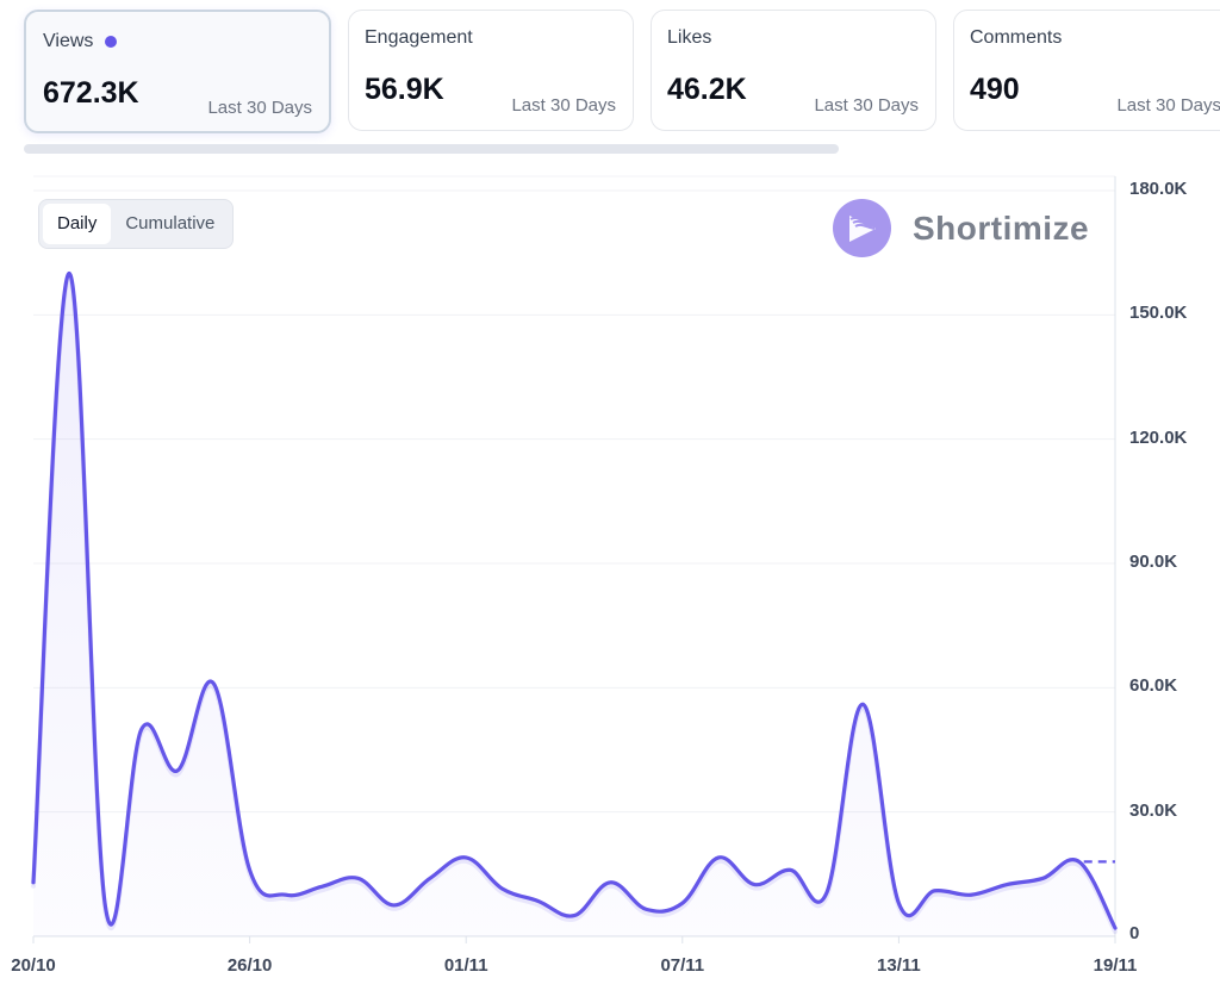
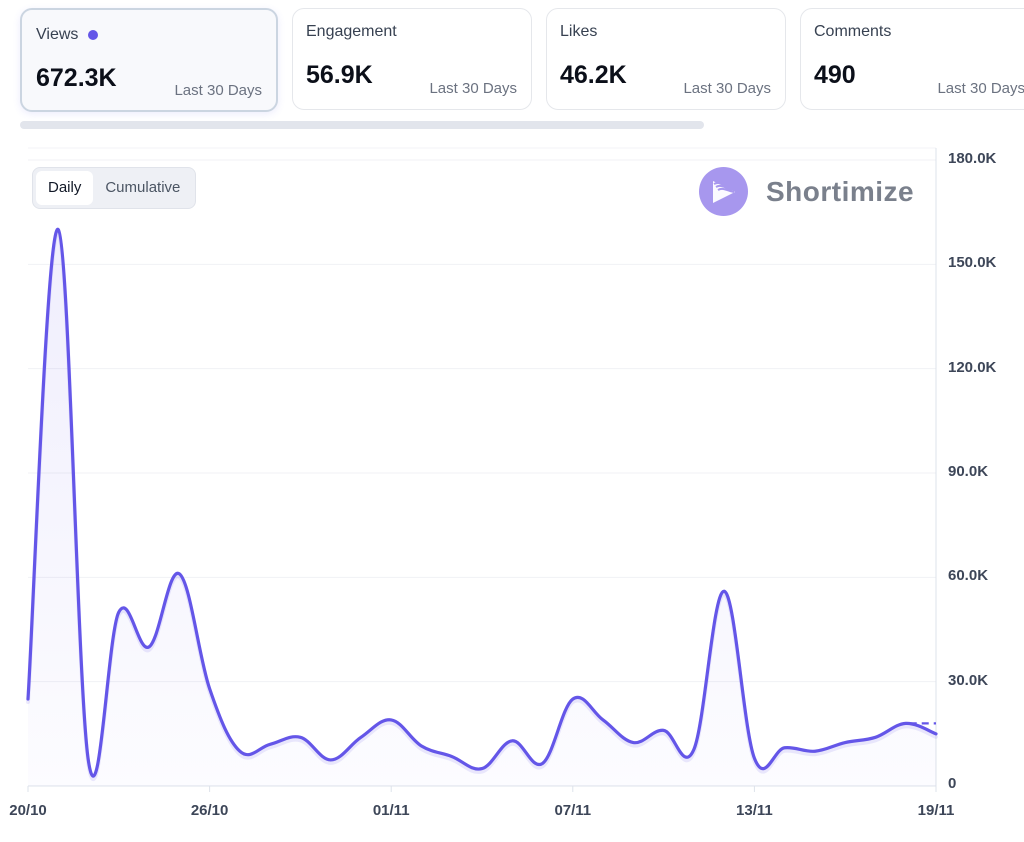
20/10: 13K -> 25K
26/10: 16K -> 28K
07/11: 8K -> 25K
19/11: 2K -> 15K
